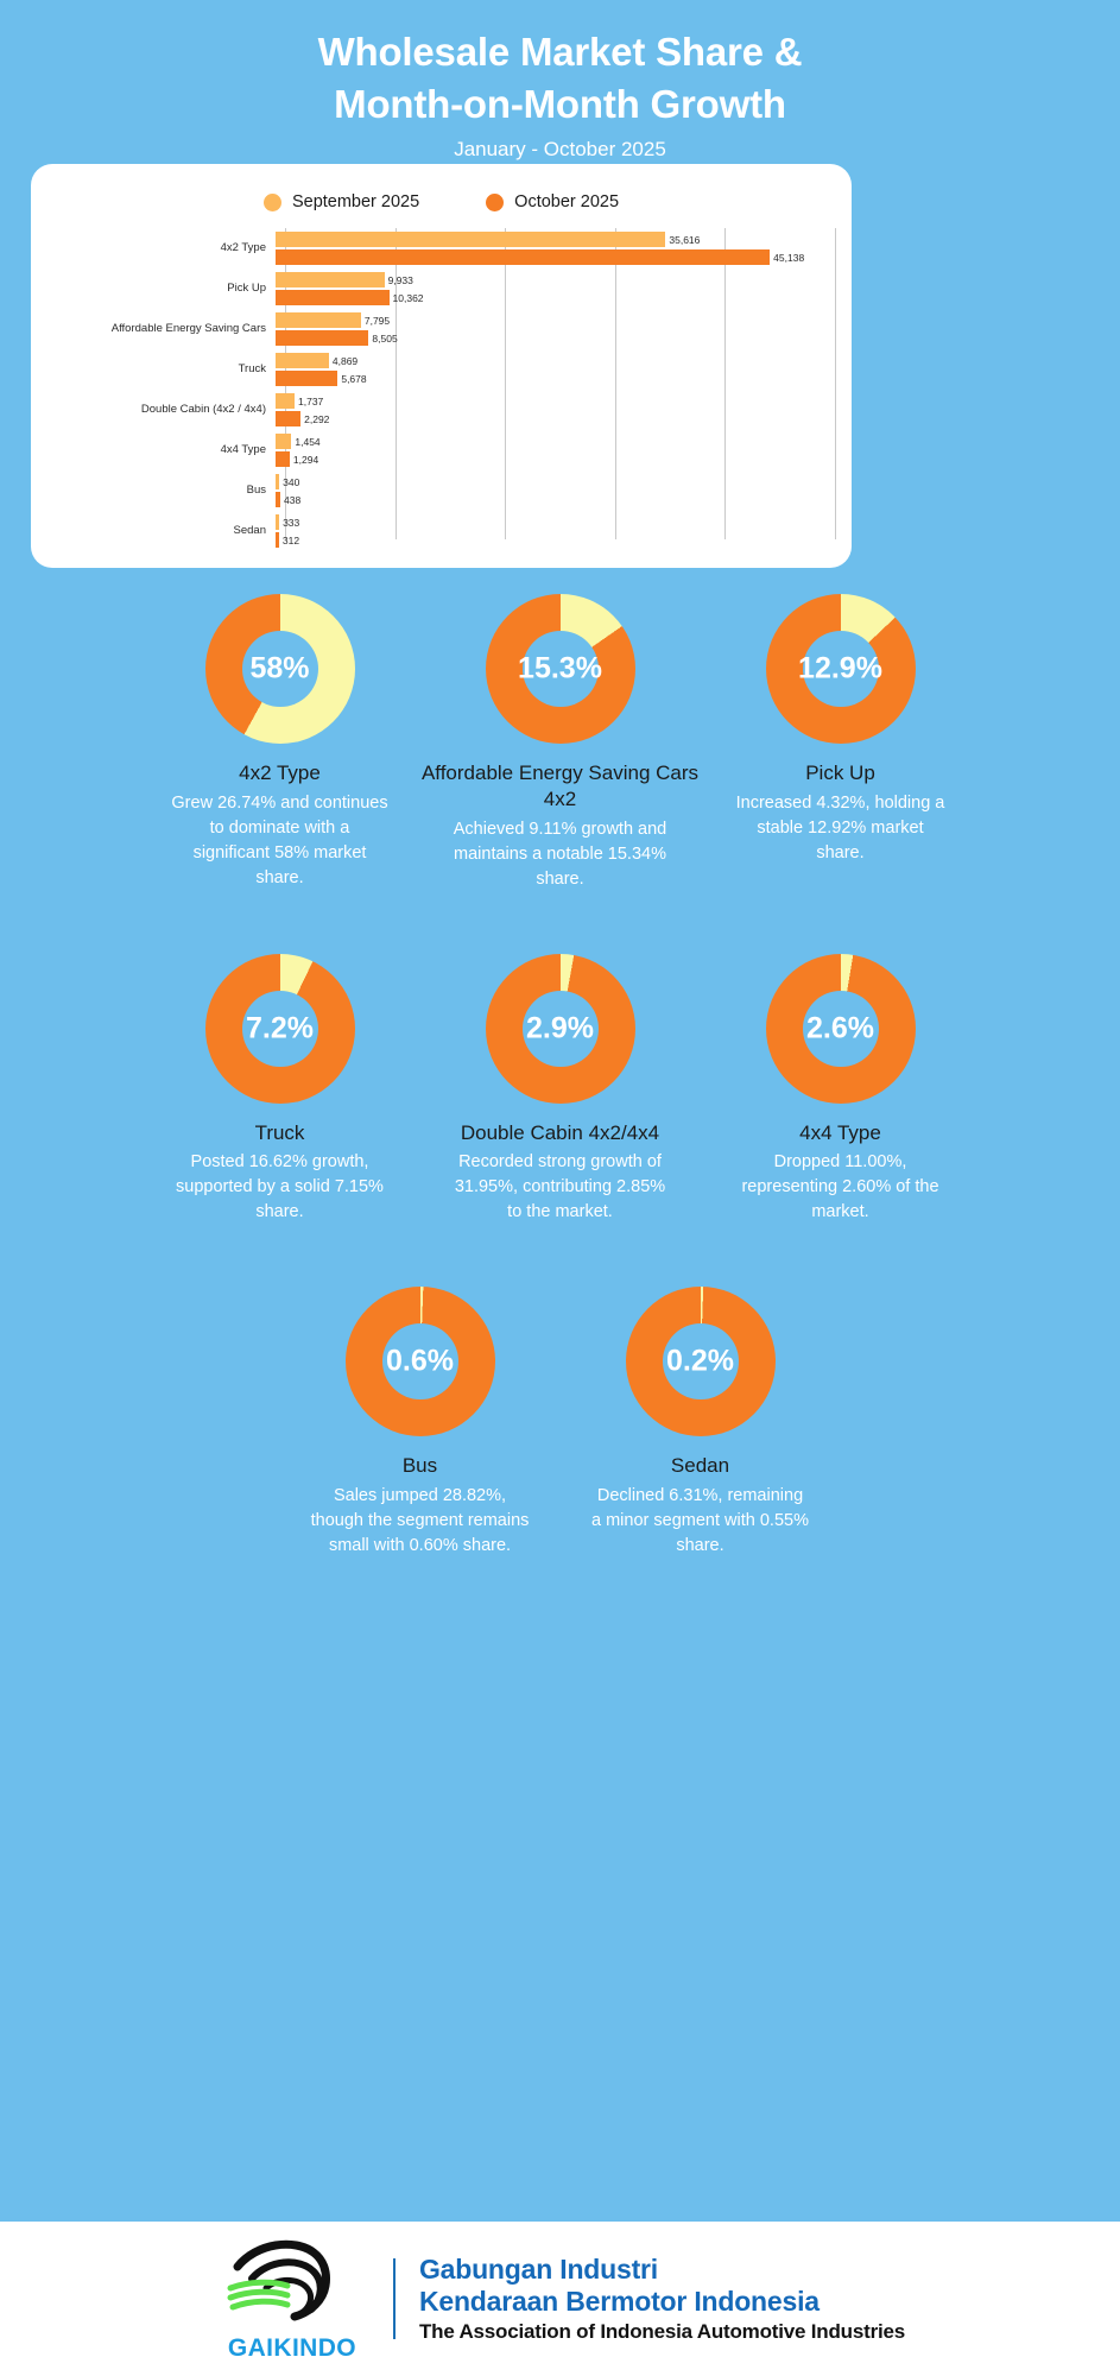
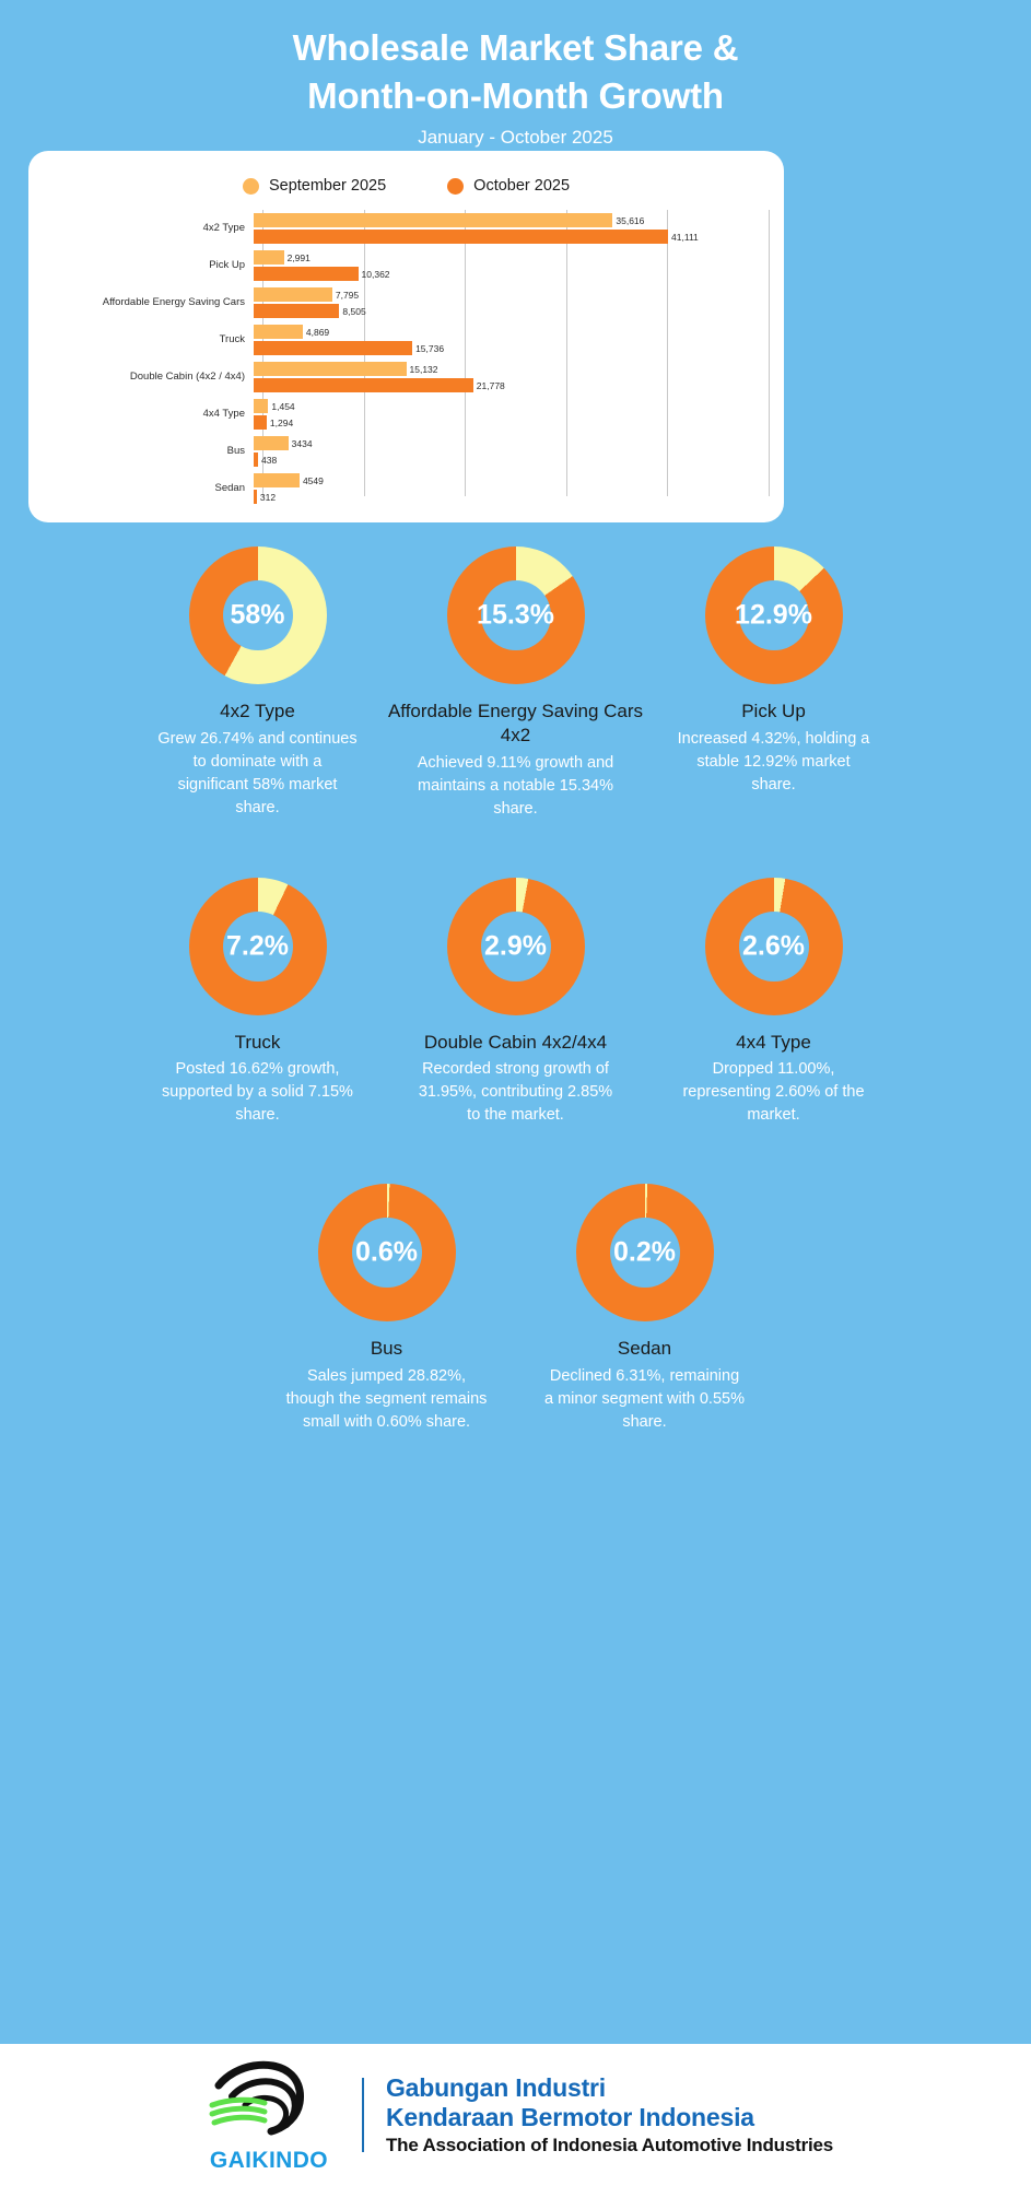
October 2025/4x2 Type: 45,138 -> 41,111
September 2025/Pick Up: 9,933 -> 2,991
October 2025/Truck: 5,678 -> 15,736
September 2025/Double Cabin (4x2 / 4x4): 1,737 -> 15,132
October 2025/Double Cabin (4x2 / 4x4): 2,292 -> 21,778
September 2025/Bus: 340 -> 3434
September 2025/Sedan: 333 -> 4549
